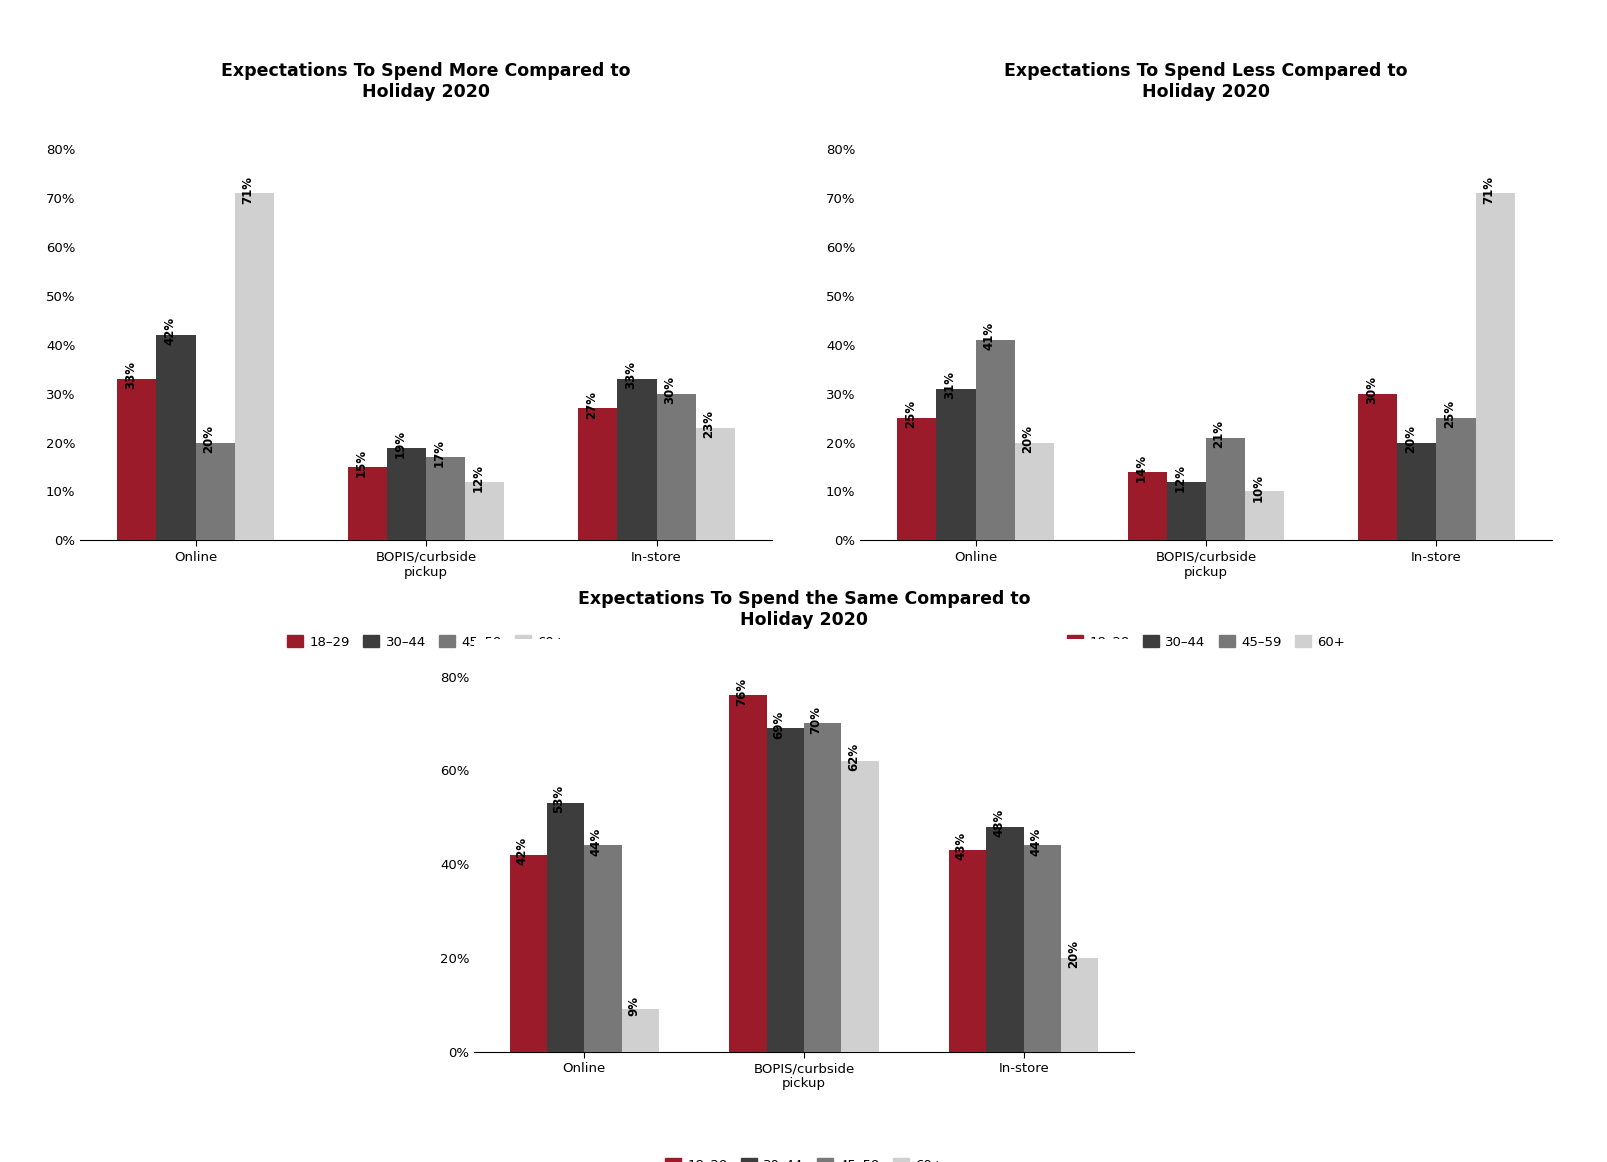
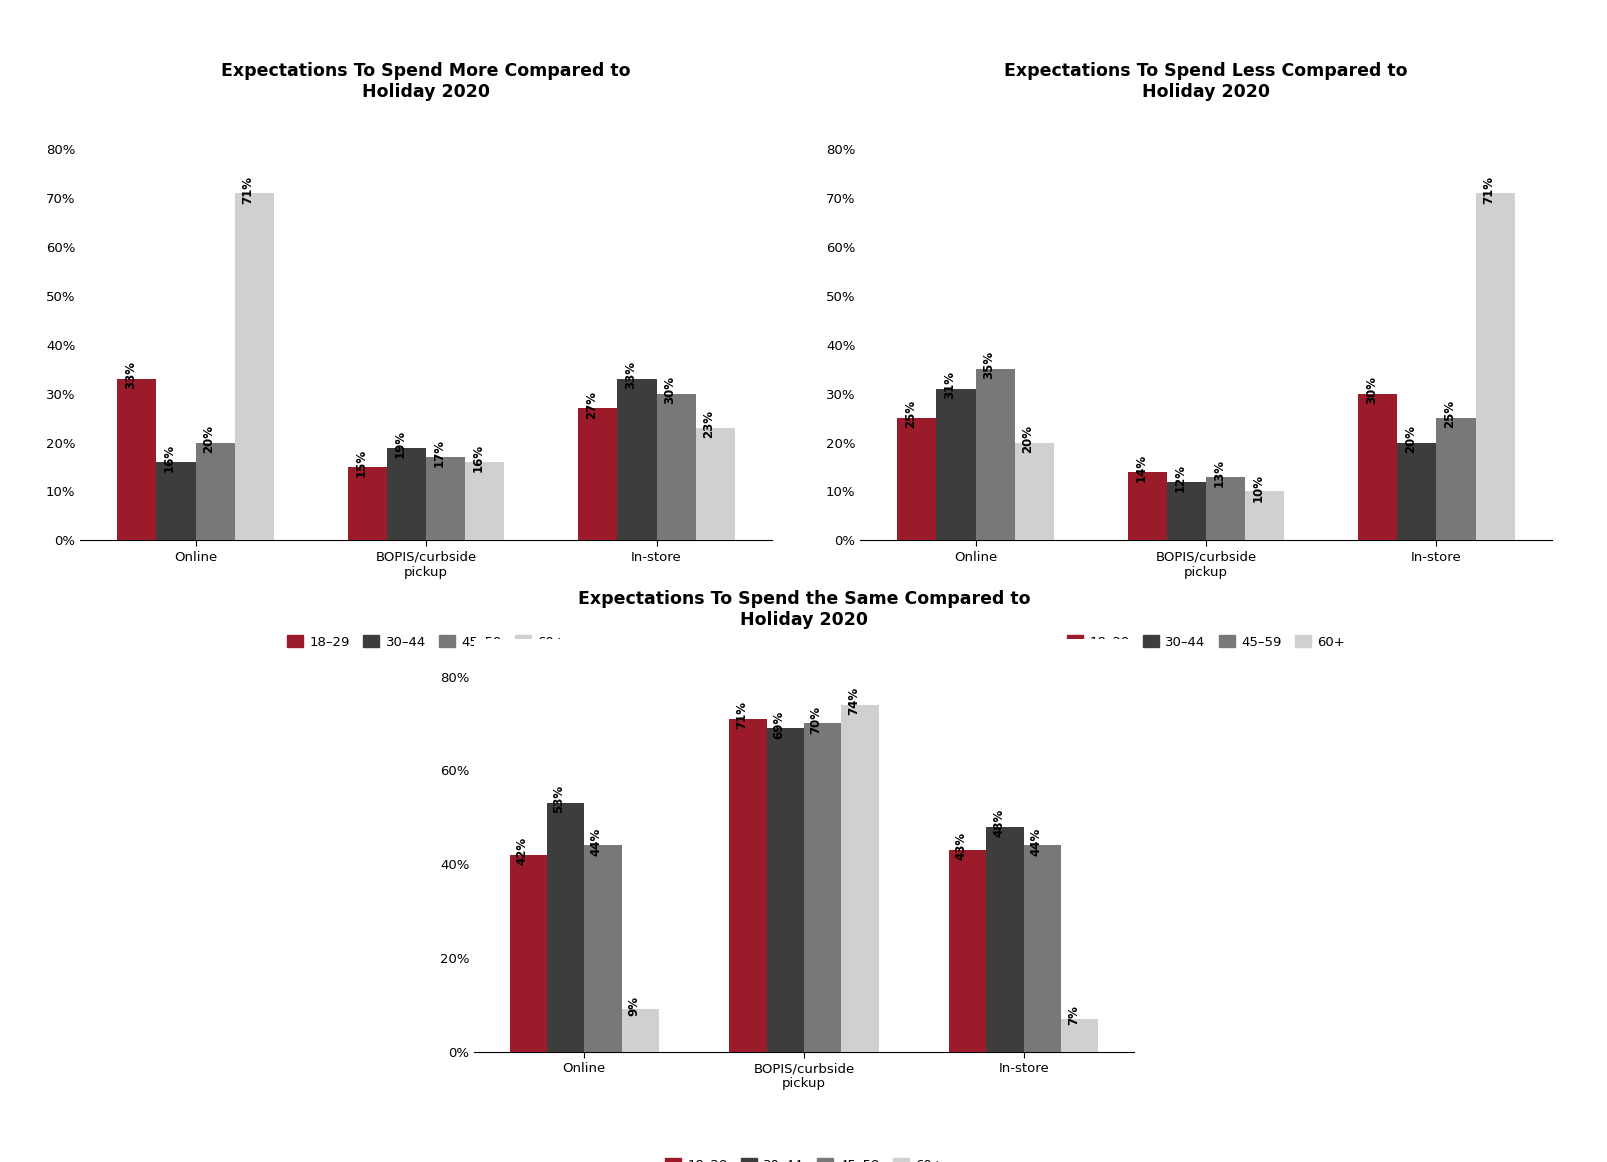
Expectations To Spend More Compared to Holiday 2020/30–44/Online: 42% -> 16%
Expectations To Spend More Compared to Holiday 2020/60+/BOPIS/curbside pickup: 12% -> 16%
Expectations To Spend Less Compared to Holiday 2020/45–59/Online: 41% -> 35%
Expectations To Spend Less Compared to Holiday 2020/45–59/BOPIS/curbside pickup: 21% -> 13%
Expectations To Spend the Same Compared to Holiday 2020/18–29/BOPIS/curbside pickup: 76% -> 71%
Expectations To Spend the Same Compared to Holiday 2020/60+/BOPIS/curbside pickup: 62% -> 74%
Expectations To Spend the Same Compared to Holiday 2020/60+/In-store: 20% -> 7%
